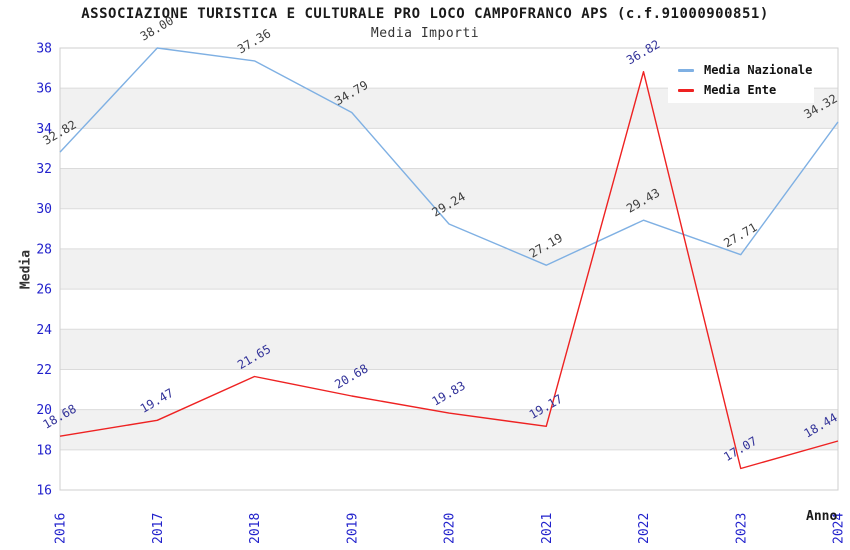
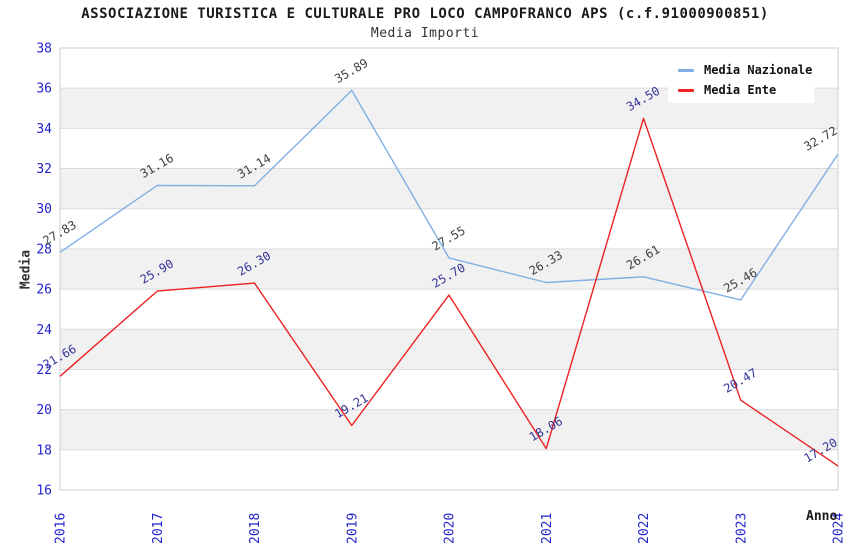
Media Nazionale/2016: 32.82 -> 27.83
Media Ente/2016: 18.68 -> 21.66
Media Nazionale/2017: 38.00 -> 31.16
Media Ente/2017: 19.47 -> 25.90
Media Nazionale/2018: 37.36 -> 31.14
Media Ente/2018: 21.65 -> 26.30
Media Nazionale/2019: 34.79 -> 35.89
Media Ente/2019: 20.68 -> 19.21
Media Nazionale/2020: 29.24 -> 27.55
Media Ente/2020: 19.83 -> 25.70
Media Nazionale/2021: 27.19 -> 26.33
Media Ente/2021: 19.17 -> 18.06
Media Nazionale/2022: 29.43 -> 26.61
Media Ente/2022: 36.82 -> 34.50
Media Nazionale/2023: 27.71 -> 25.46
Media Ente/2023: 17.07 -> 20.47
Media Nazionale/2024: 34.32 -> 32.72
Media Ente/2024: 18.44 -> 17.20
